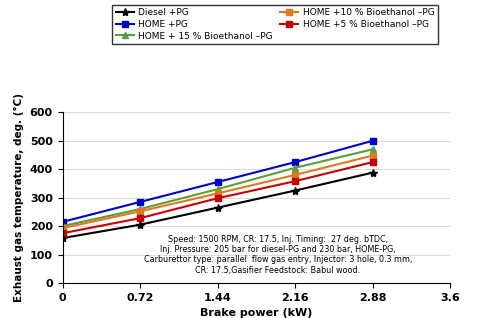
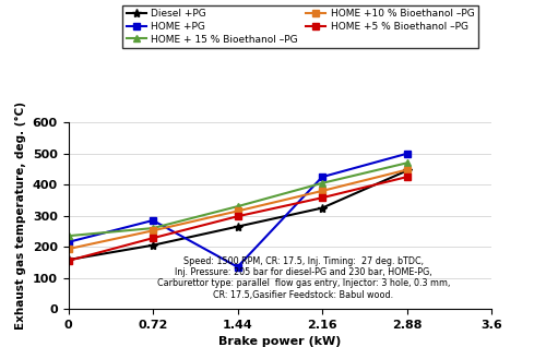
HOME + 15 % Bioethanol –PG/0: 200 -> 235
HOME +5 % Bioethanol –PG/0: 175 -> 155
HOME +PG/1.44: 355 -> 135
Diesel +PG/2.88: 388 -> 445
